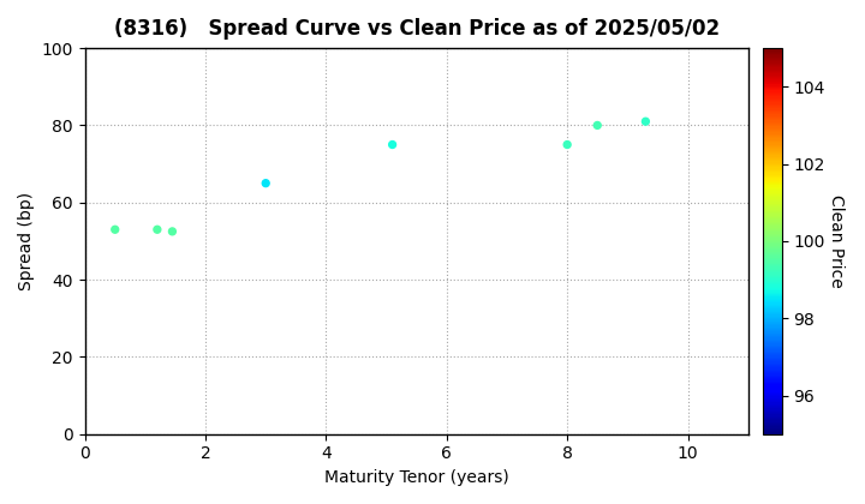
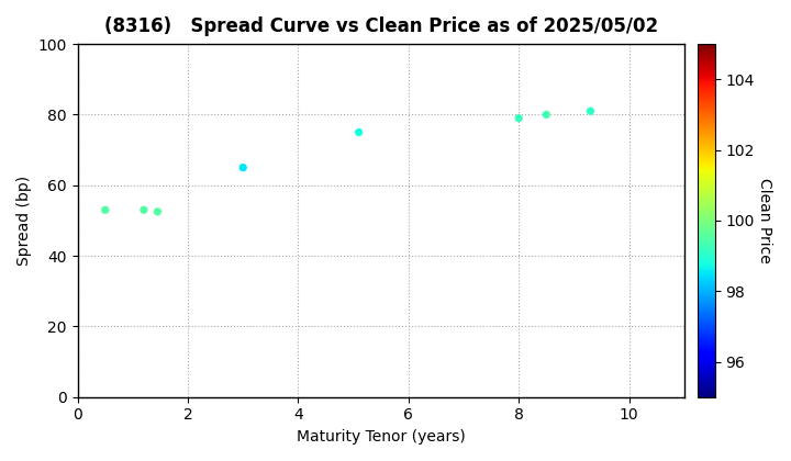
8: 75.0 -> 79.0
